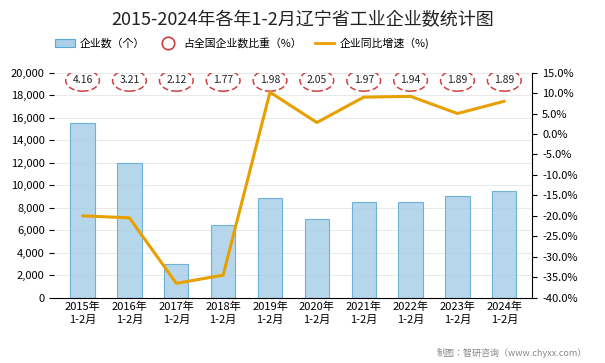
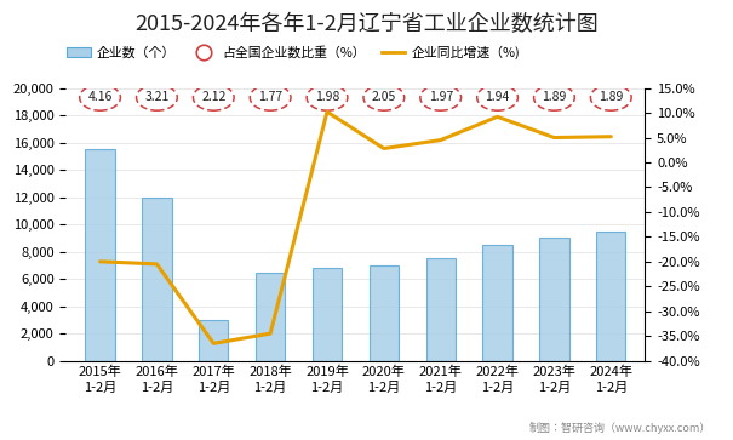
企业数（个）/2019年 1-2月: 8,900 -> 6,800
企业数（个）/2021年 1-2月: 8,500 -> 7,500
企业同比增速（%)/2021年 1-2月: 9.0% -> 4.5%
企业同比增速（%)/2024年 1-2月: 8.0% -> 5.2%
